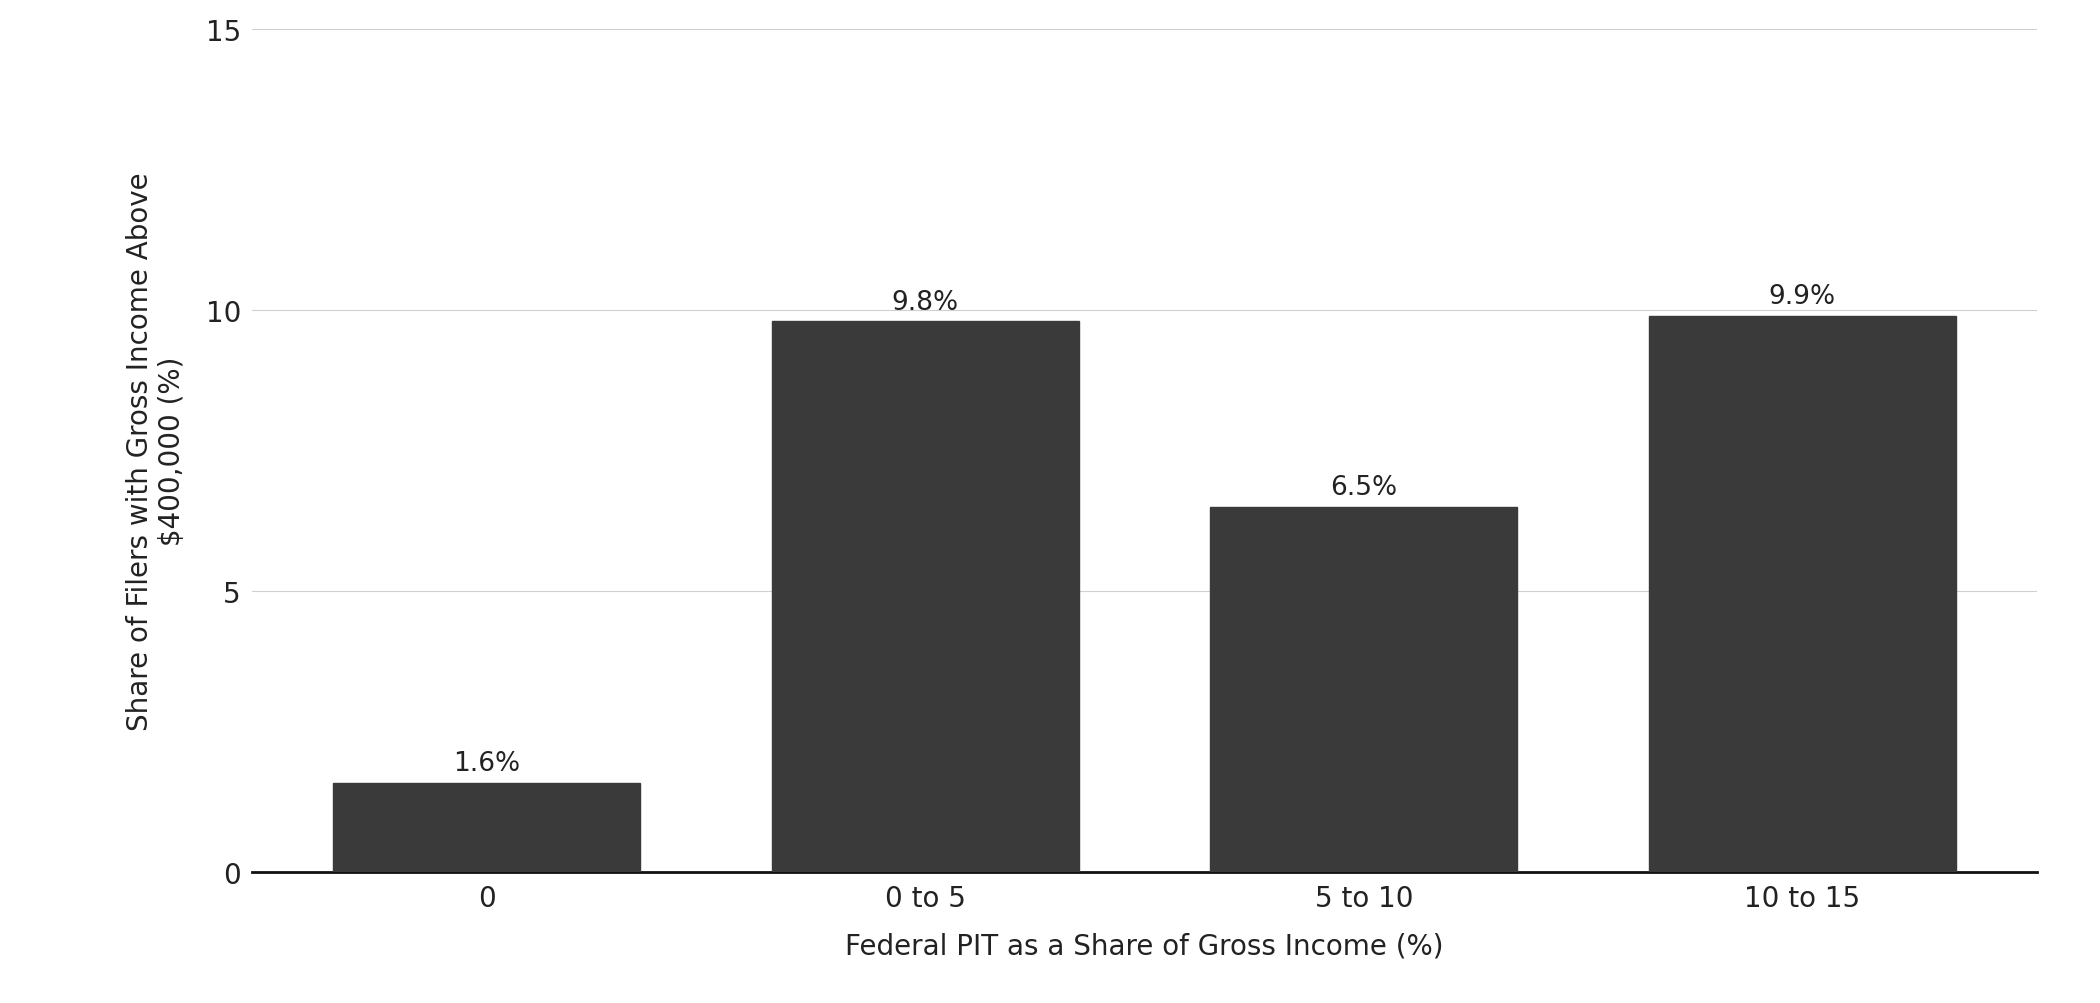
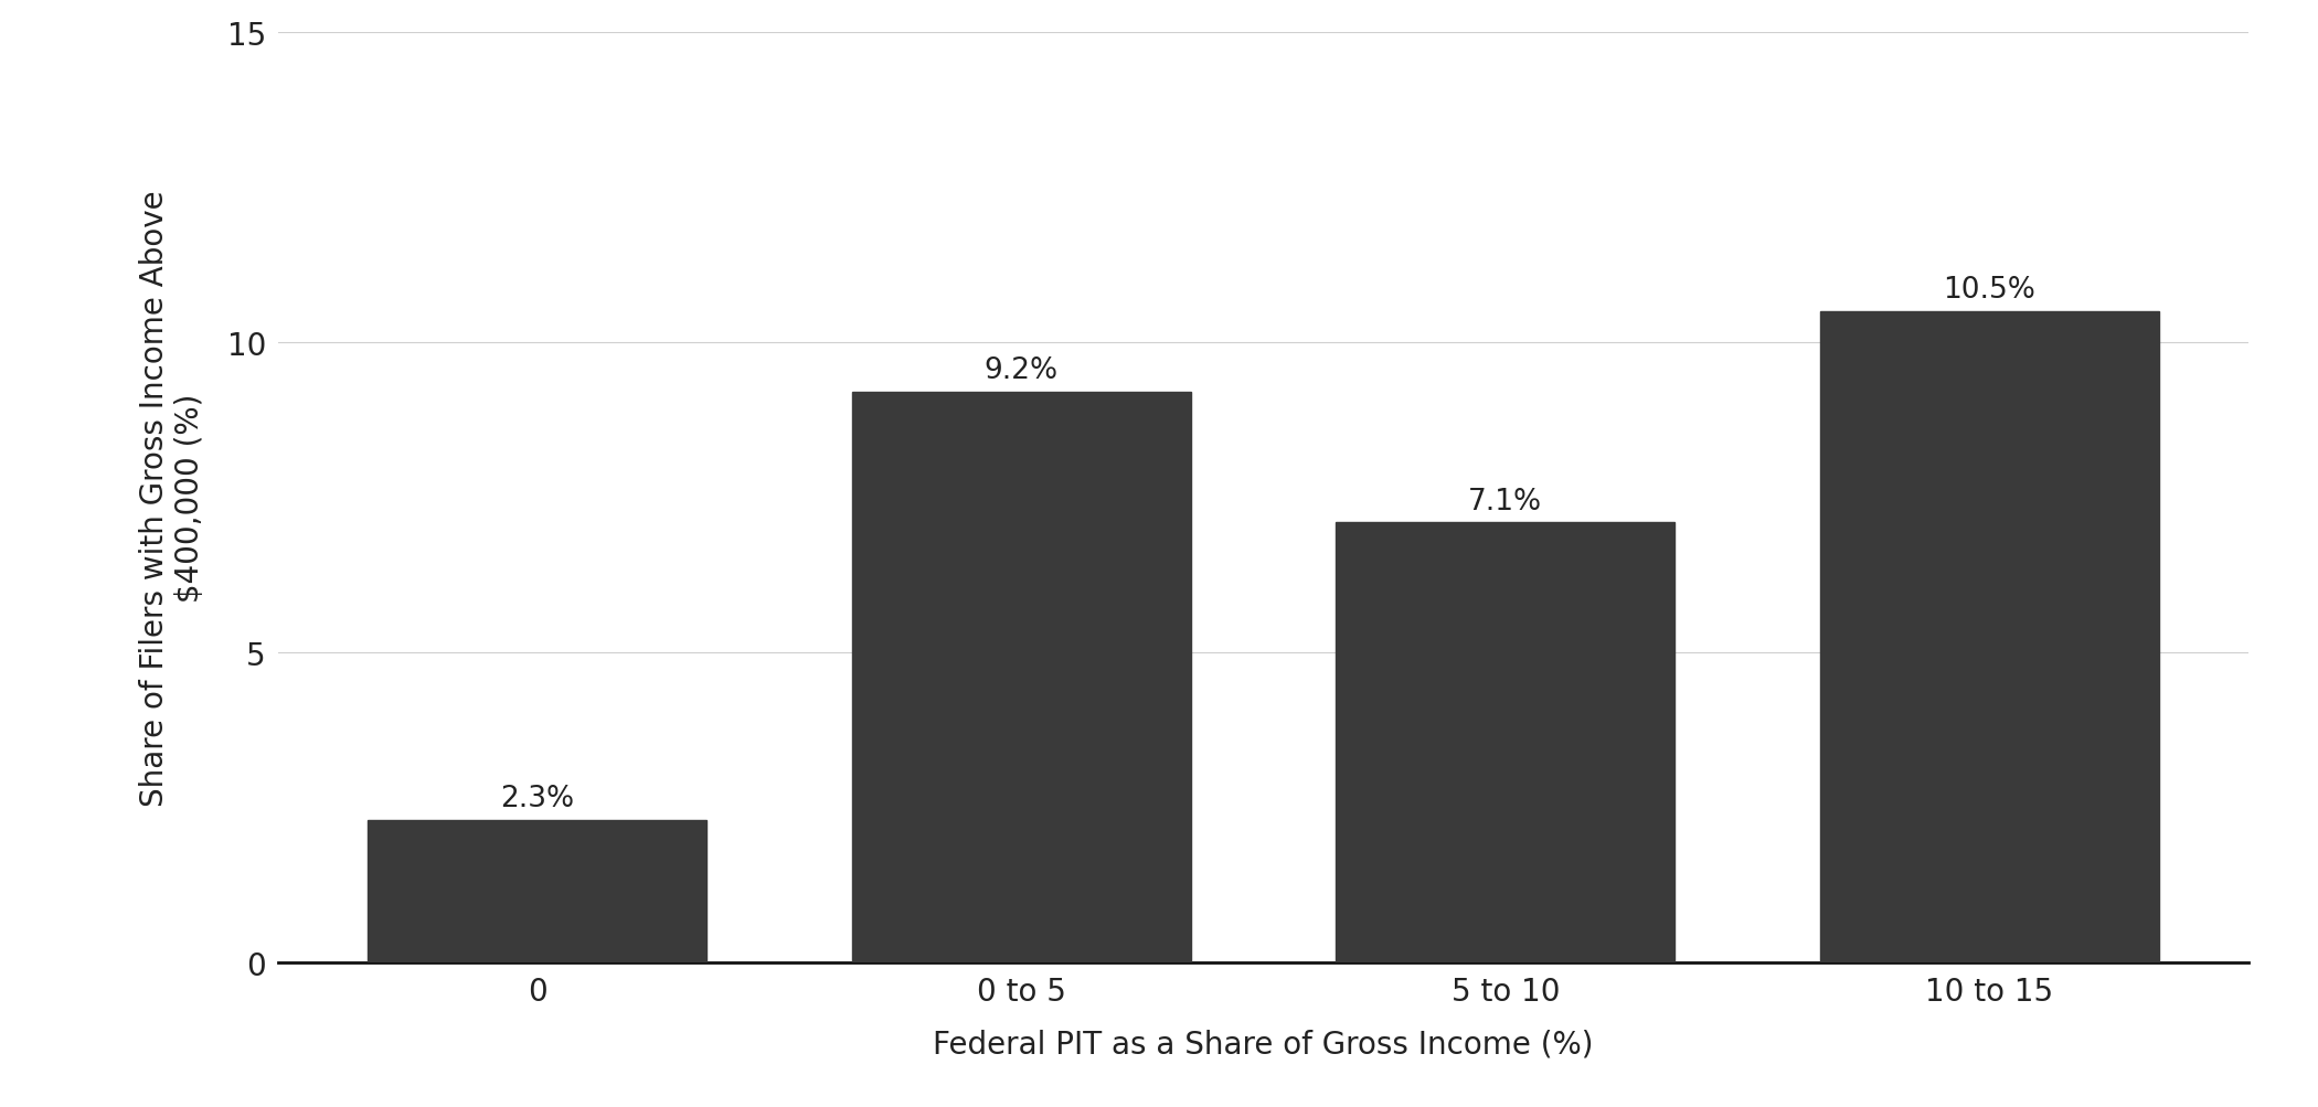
0: 1.6% -> 2.3%
0 to 5: 9.8% -> 9.2%
5 to 10: 6.5% -> 7.1%
10 to 15: 9.9% -> 10.5%
